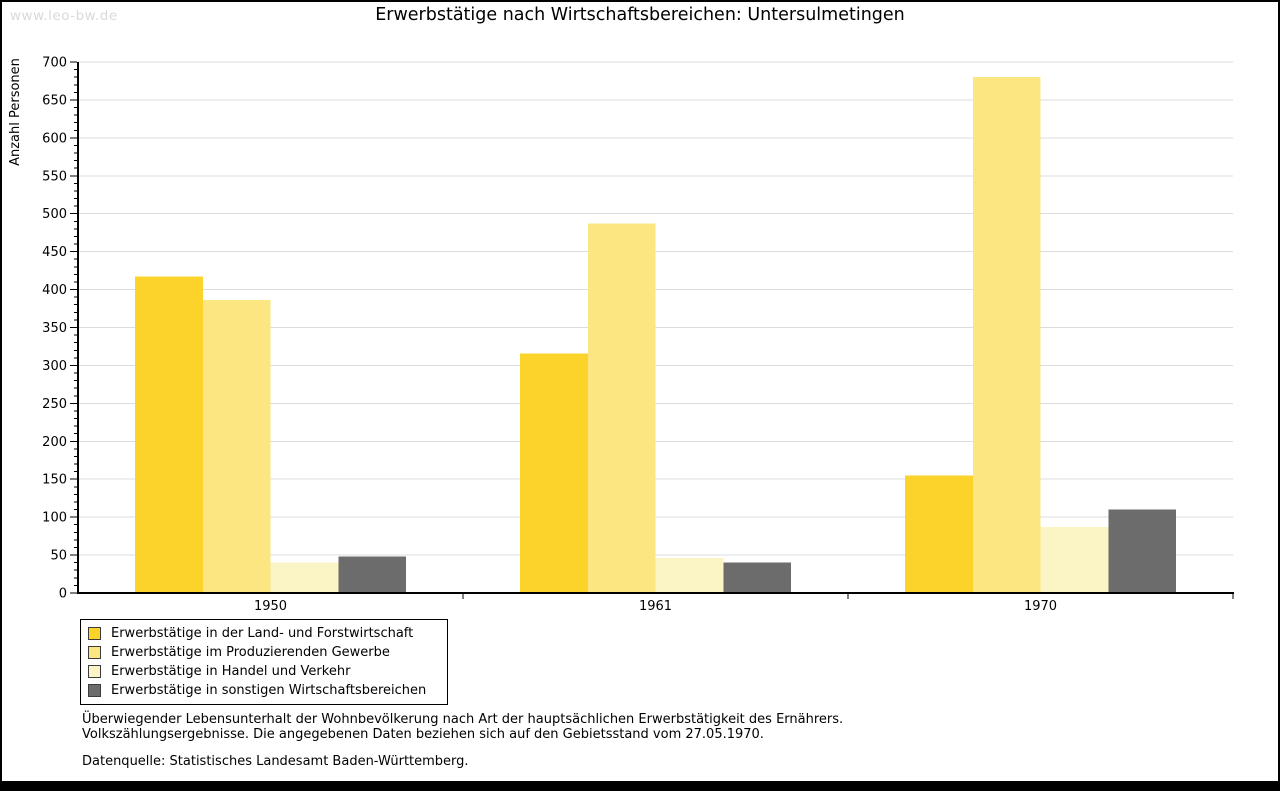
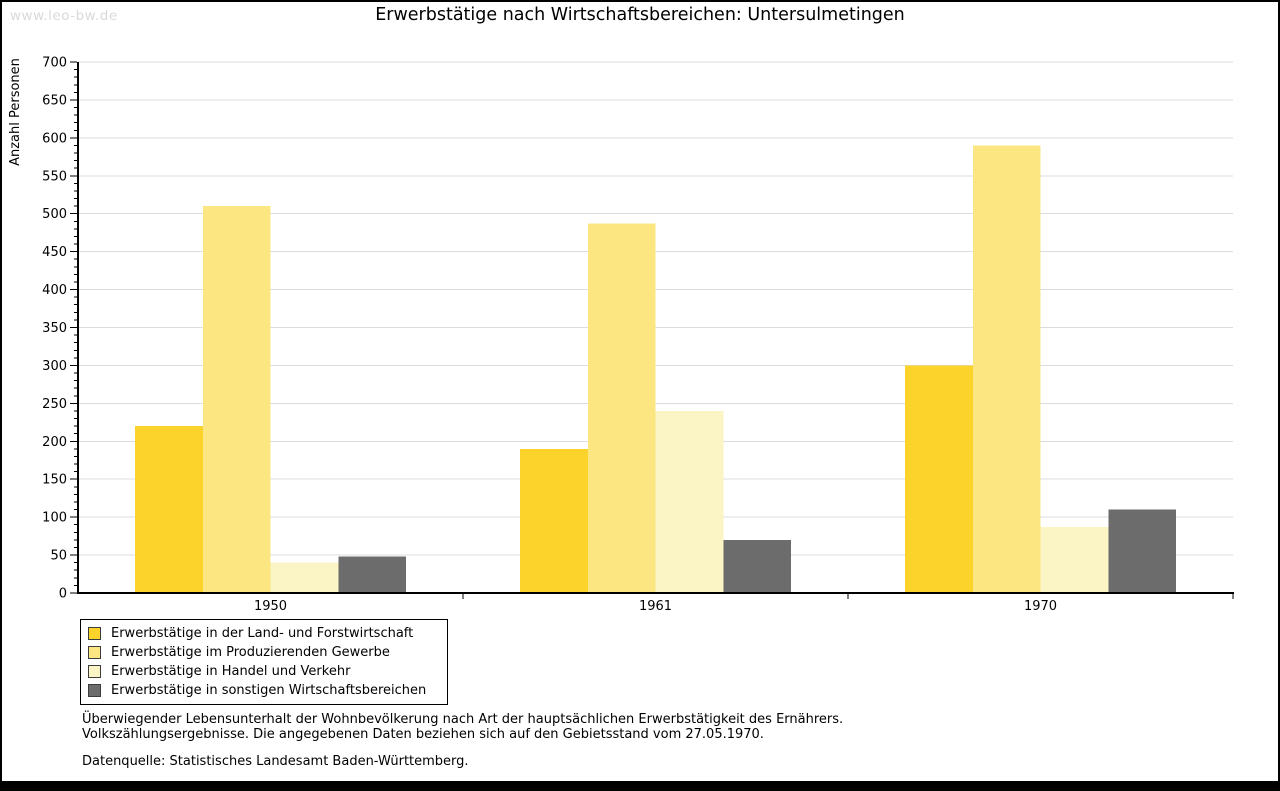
Erwerbstätige in der Land- und Forstwirtschaft/1950: 420 -> 220
Erwerbstätige im Produzierenden Gewerbe/1950: 390 -> 510
Erwerbstätige in der Land- und Forstwirtschaft/1961: 320 -> 190
Erwerbstätige in Handel und Verkehr/1961: 50 -> 240
Erwerbstätige in sonstigen Wirtschaftsbereichen/1961: 40 -> 70
Erwerbstätige in der Land- und Forstwirtschaft/1970: 160 -> 300
Erwerbstätige im Produzierenden Gewerbe/1970: 680 -> 590
